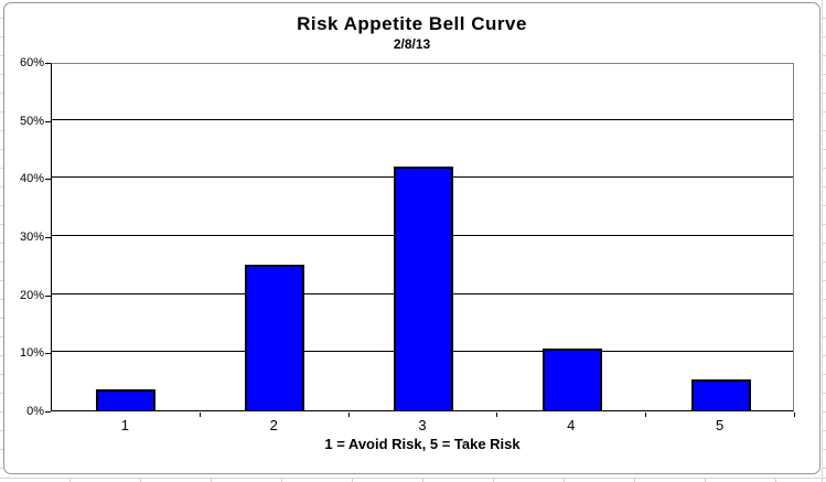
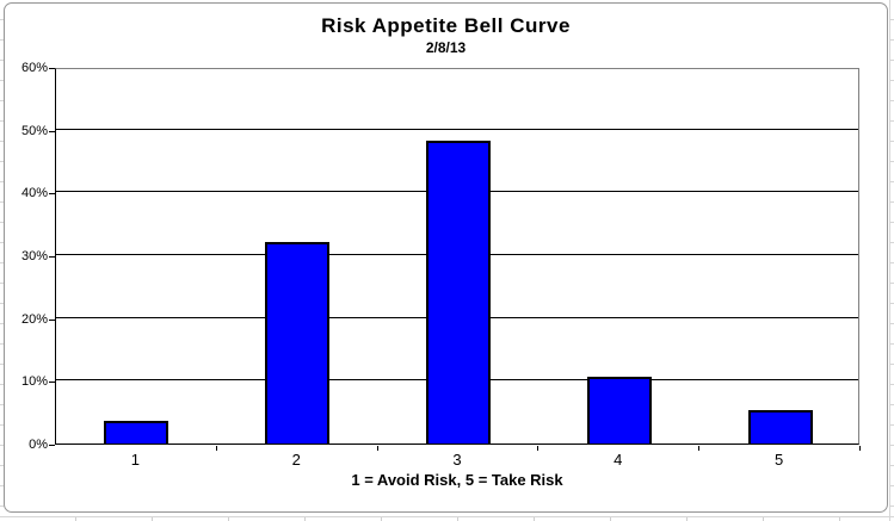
2: 25% -> 32%
3: 42% -> 48%
